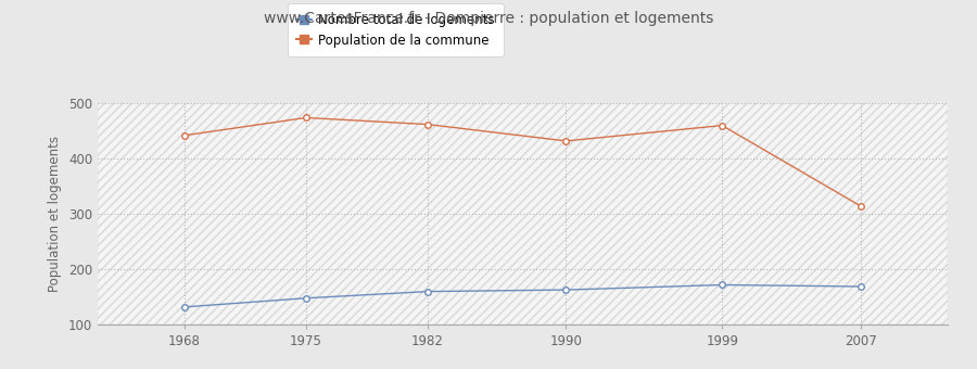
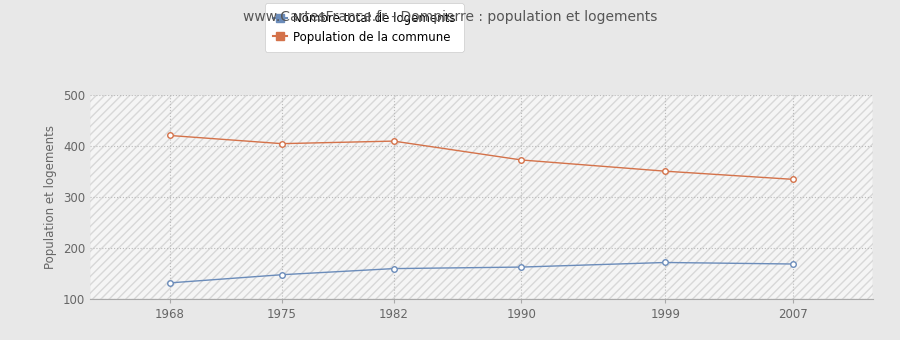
Population de la commune/1968: 442 -> 421
Population de la commune/1975: 474 -> 405
Population de la commune/1982: 462 -> 410
Population de la commune/1990: 432 -> 373
Population de la commune/1999: 460 -> 351
Population de la commune/2007: 314 -> 335
